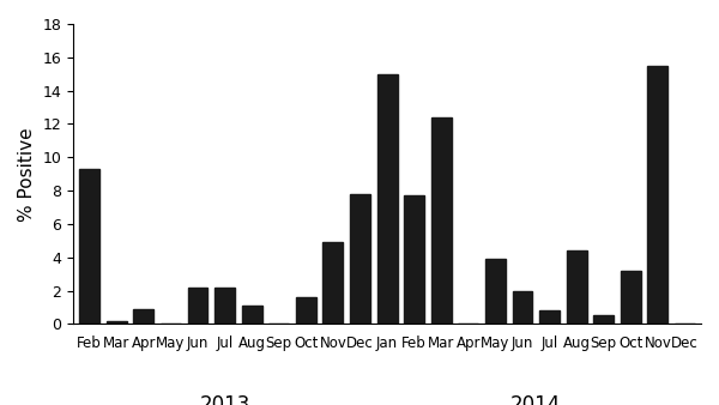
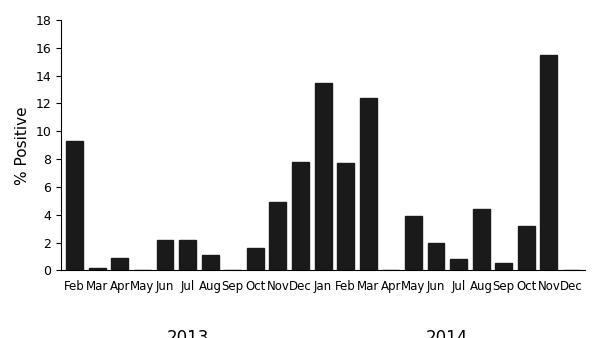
Jan: 15.0 -> 13.5
